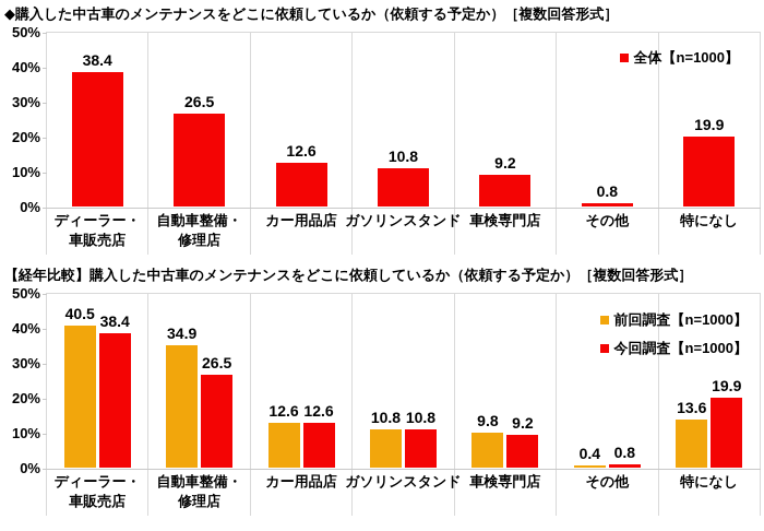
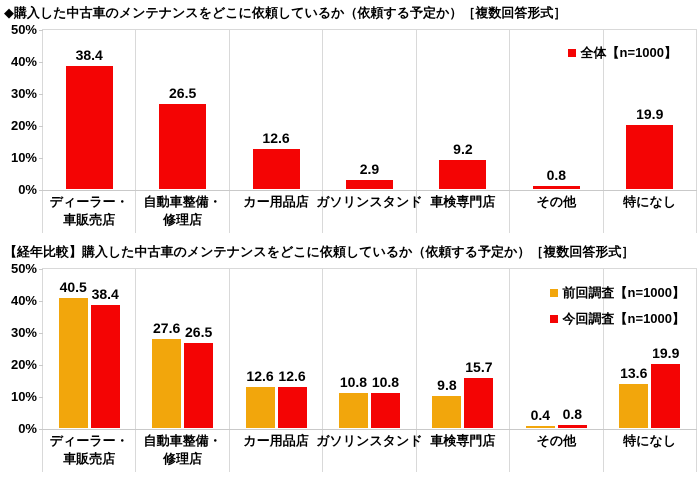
◆購入した中古車のメンテナンスをどこに依頼しているか（依頼する予定か）［複数回答形式］/ガソリンスタンド: 10.8 -> 2.9
【経年比較】購入した中古車のメンテナンスをどこに依頼しているか（依頼する予定か）［複数回答形式］/前回調査【n=1000】/自動車整備・ 修理店: 34.9 -> 27.6
【経年比較】購入した中古車のメンテナンスをどこに依頼しているか（依頼する予定か）［複数回答形式］/今回調査【n=1000】/車検専門店: 9.2 -> 15.7
